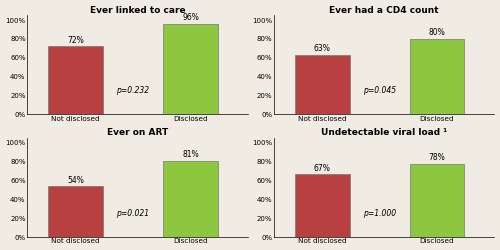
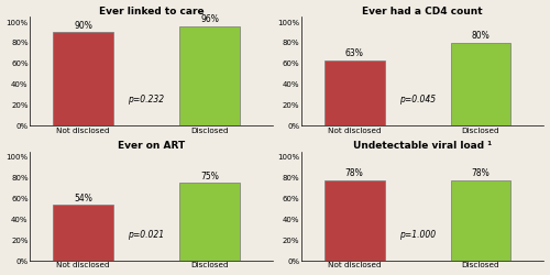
Ever linked to care/Not disclosed: 72% -> 90%
Ever on ART/Disclosed: 81% -> 75%
Undetectable viral load ¹/Not disclosed: 67% -> 78%
